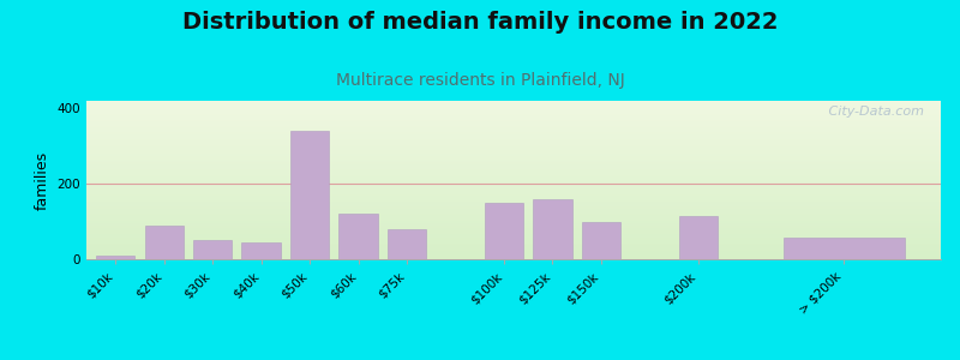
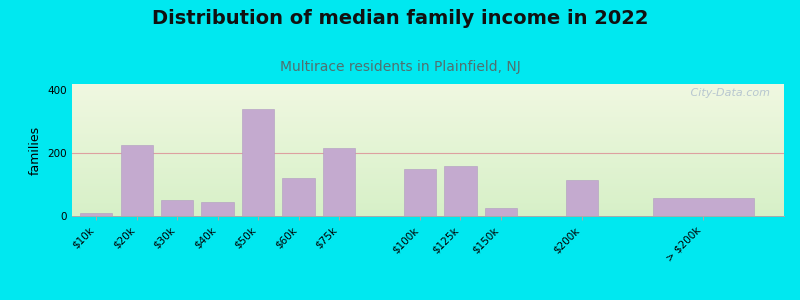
$20k: 90 -> 225
$75k: 78 -> 215
$150k: 100 -> 25
